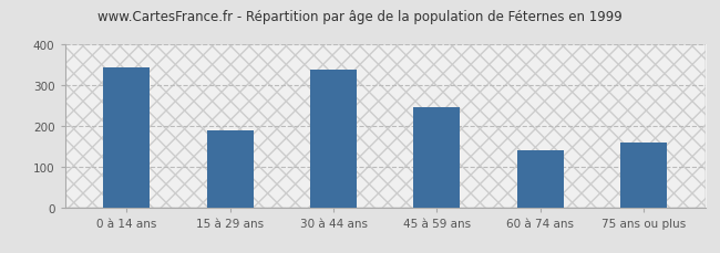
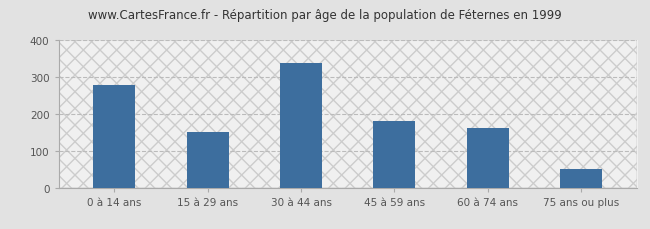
0 à 14 ans: 345 -> 278
15 à 29 ans: 190 -> 152
45 à 59 ans: 245 -> 181
60 à 74 ans: 140 -> 163
75 ans ou plus: 160 -> 50
